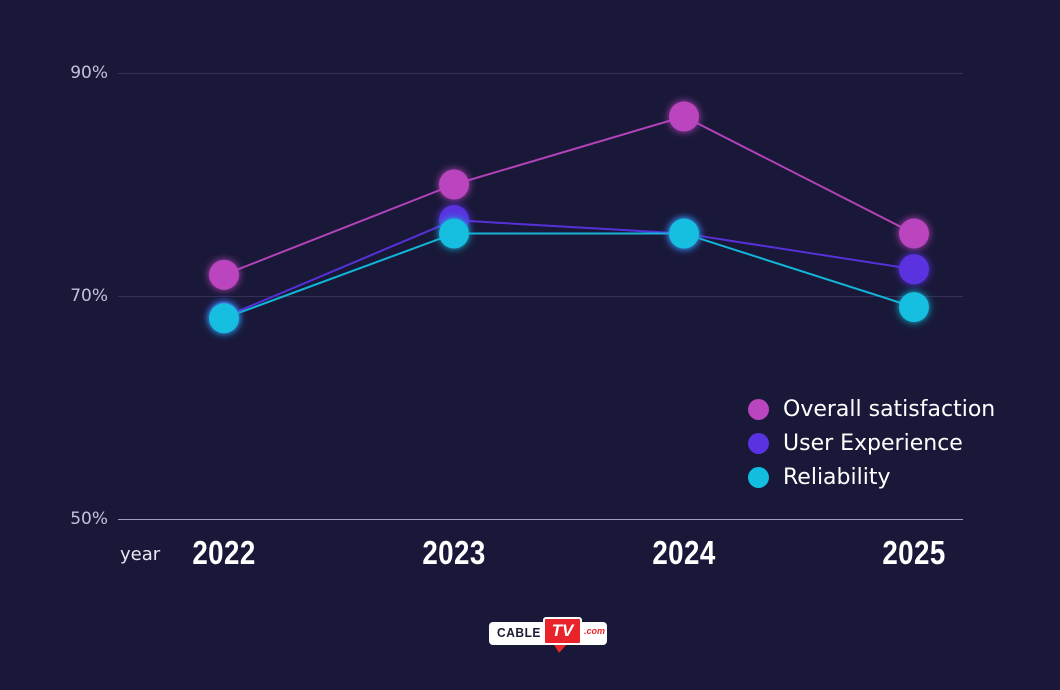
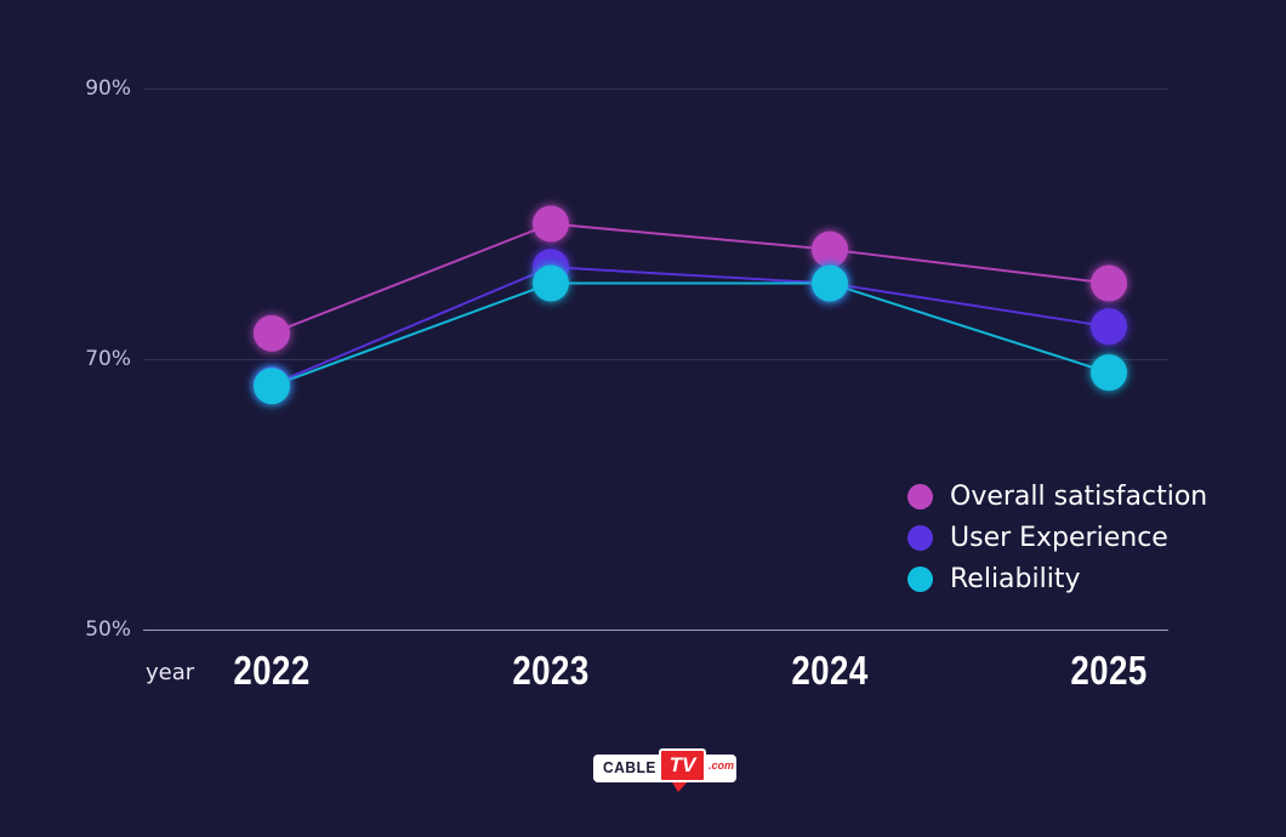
Overall satisfaction/2024: 86.1% -> 78.1%
